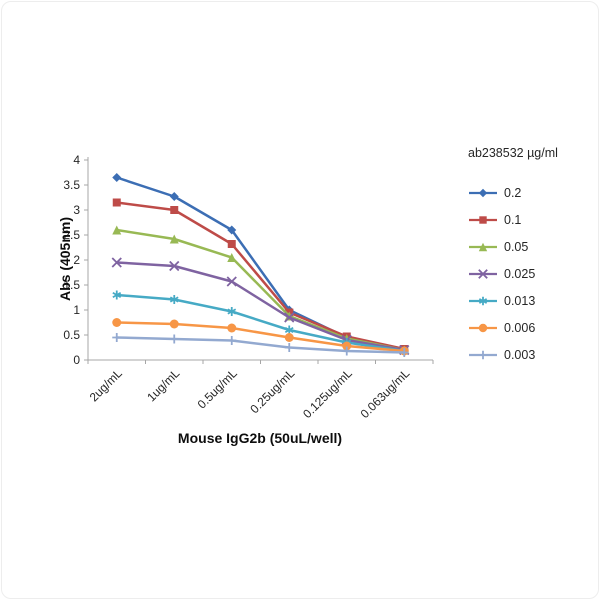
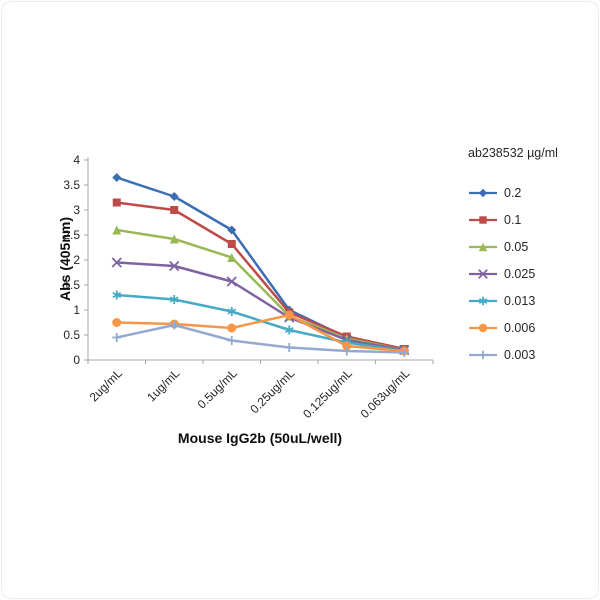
0.003/1ug/mL: 0.4 -> 0.7
0.006/0.25ug/mL: 0.5 -> 0.9
